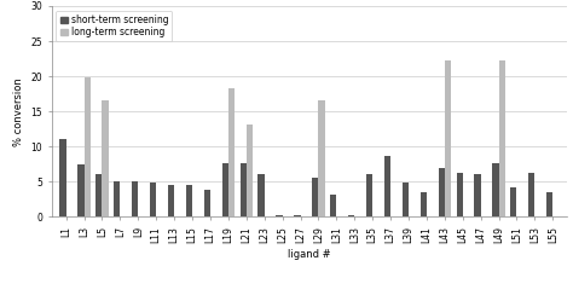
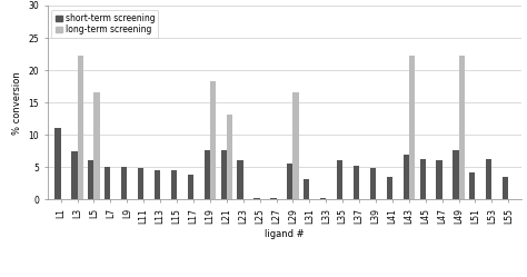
long-term screening/L3: 19.8 -> 22.2
short-term screening/L37: 8.6 -> 5.2
